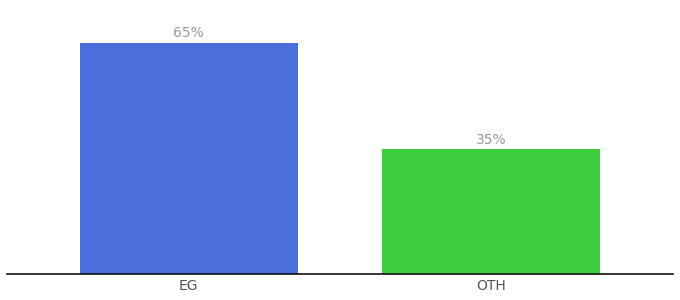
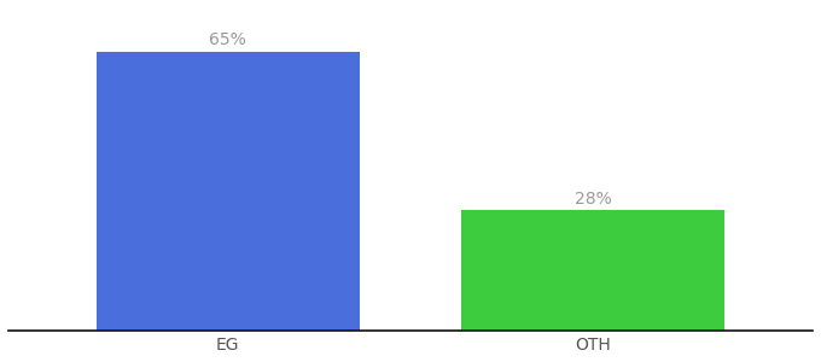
OTH: 35% -> 28%
